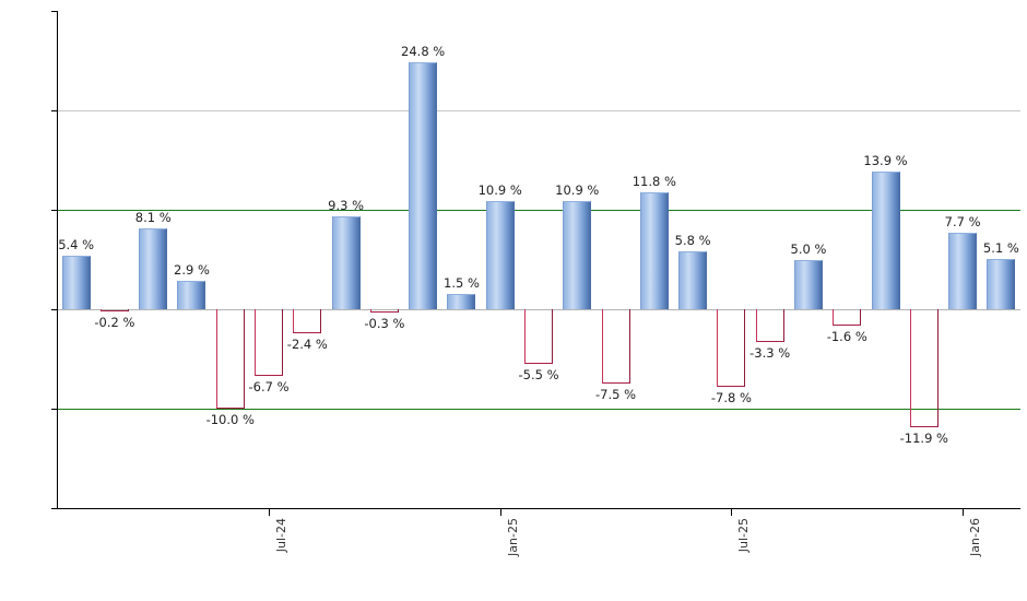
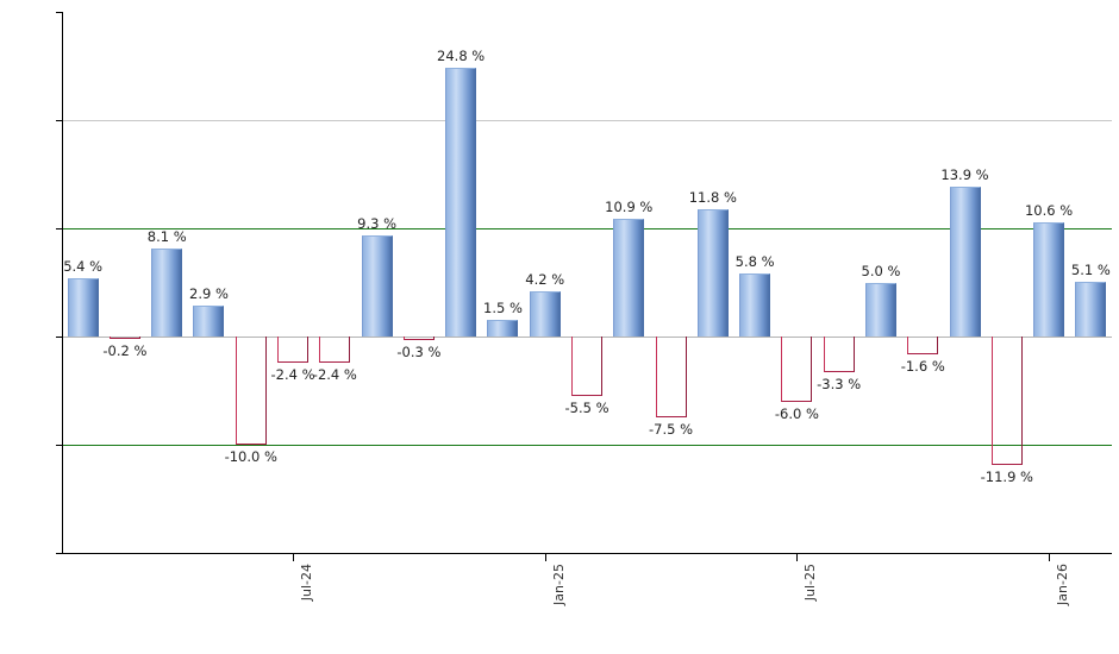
Jul-24: -6.7 -> -2.4
Jan-25: 10.9 -> 4.2
Jul-25: -7.8 -> -6.0
Jan-26: 7.7 -> 10.6
